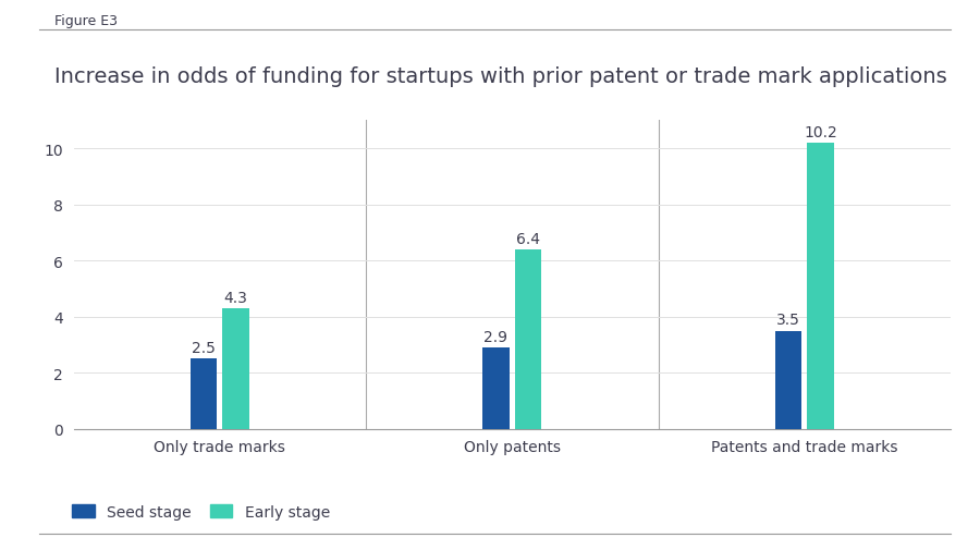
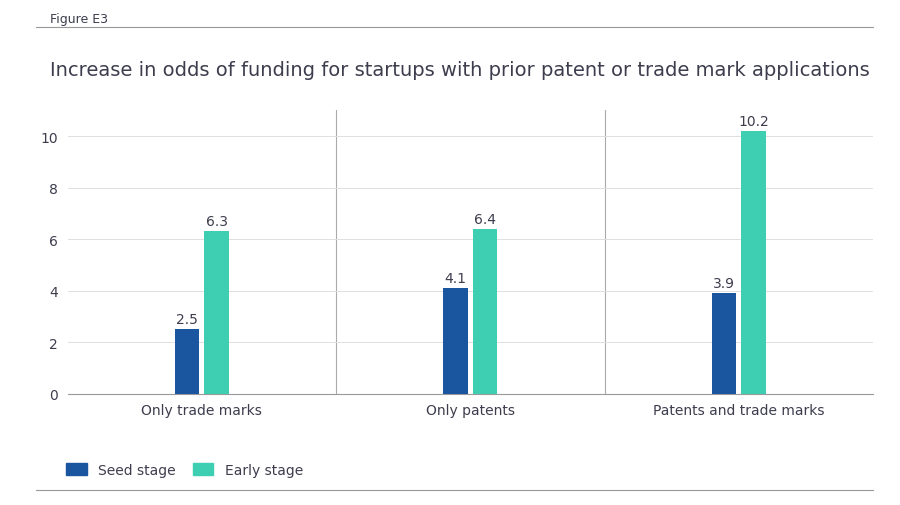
Early stage/Only trade marks: 4.3 -> 6.3
Seed stage/Only patents: 2.9 -> 4.1
Seed stage/Patents and trade marks: 3.5 -> 3.9
